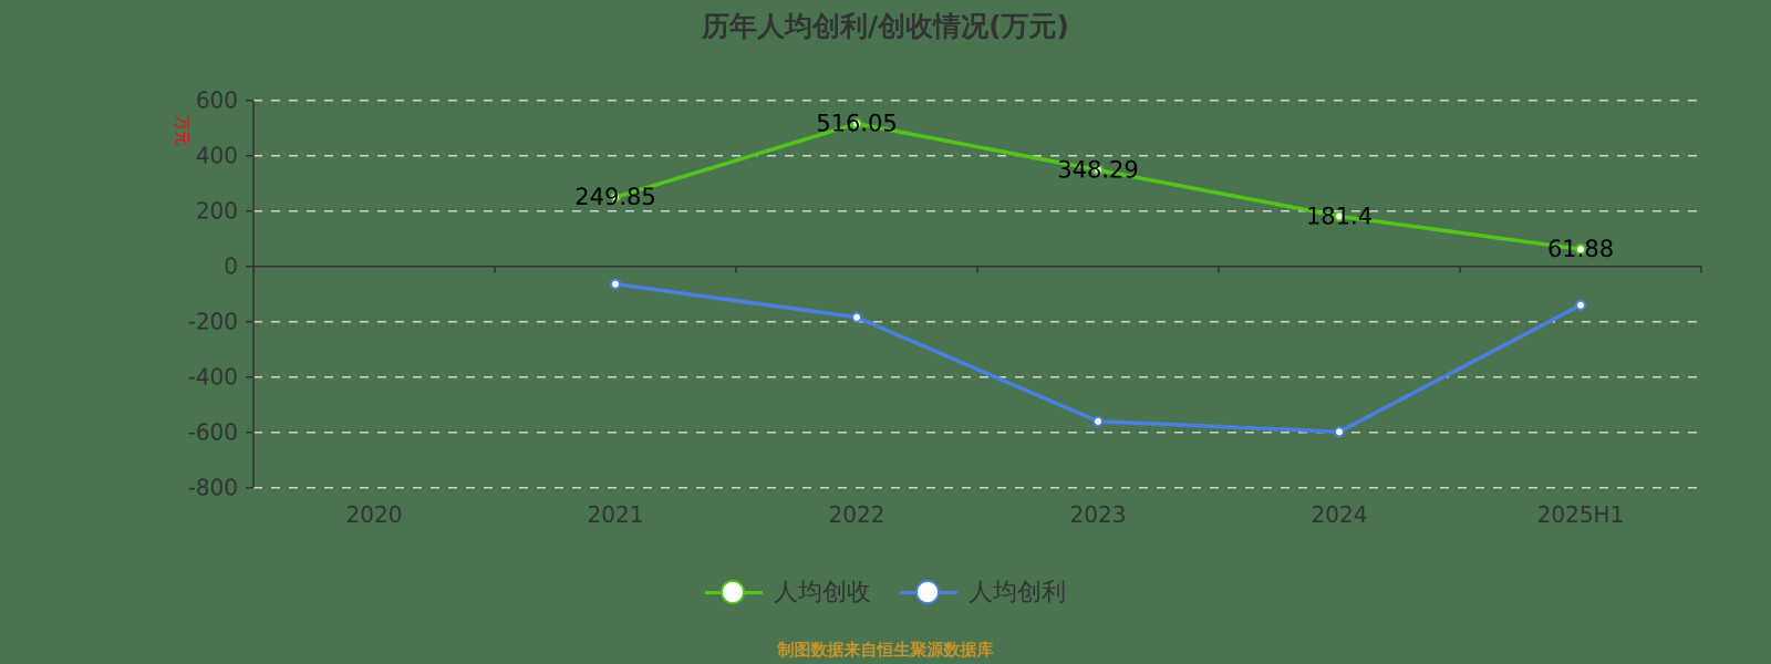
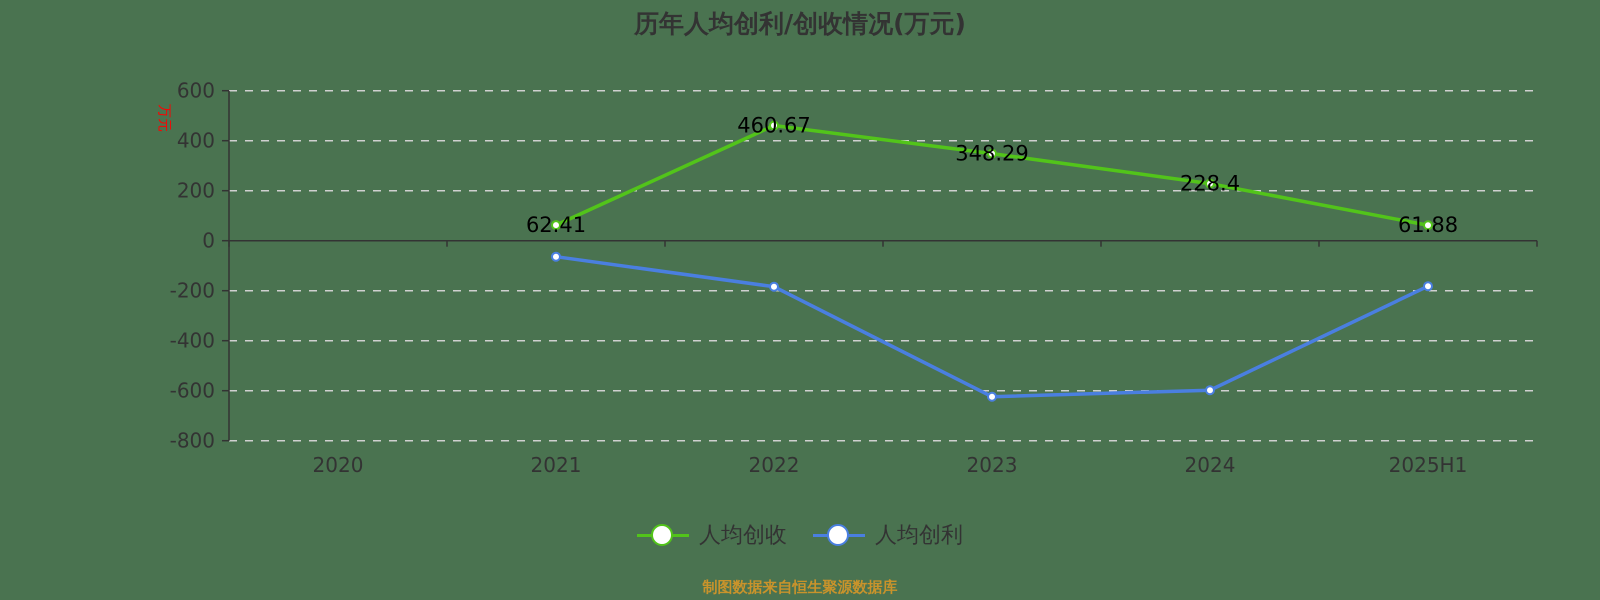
人均创收/2021: 249.85 -> 62.41
人均创收/2022: 516.05 -> 460.67
人均创利/2023: -560 -> -620
人均创收/2024: 181.4 -> 228.4
人均创利/2025H1: -140 -> -180
